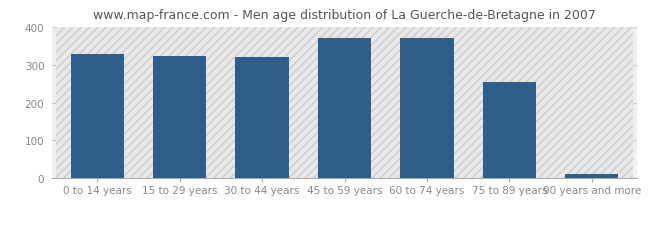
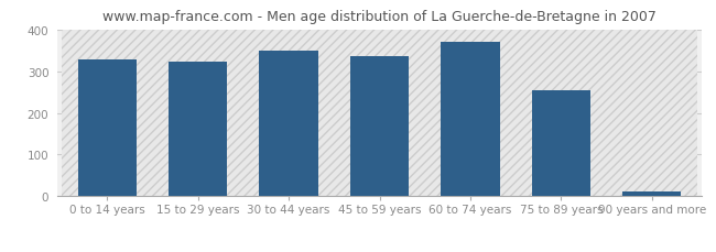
30 to 44 years: 320 -> 348
45 to 59 years: 370 -> 336
